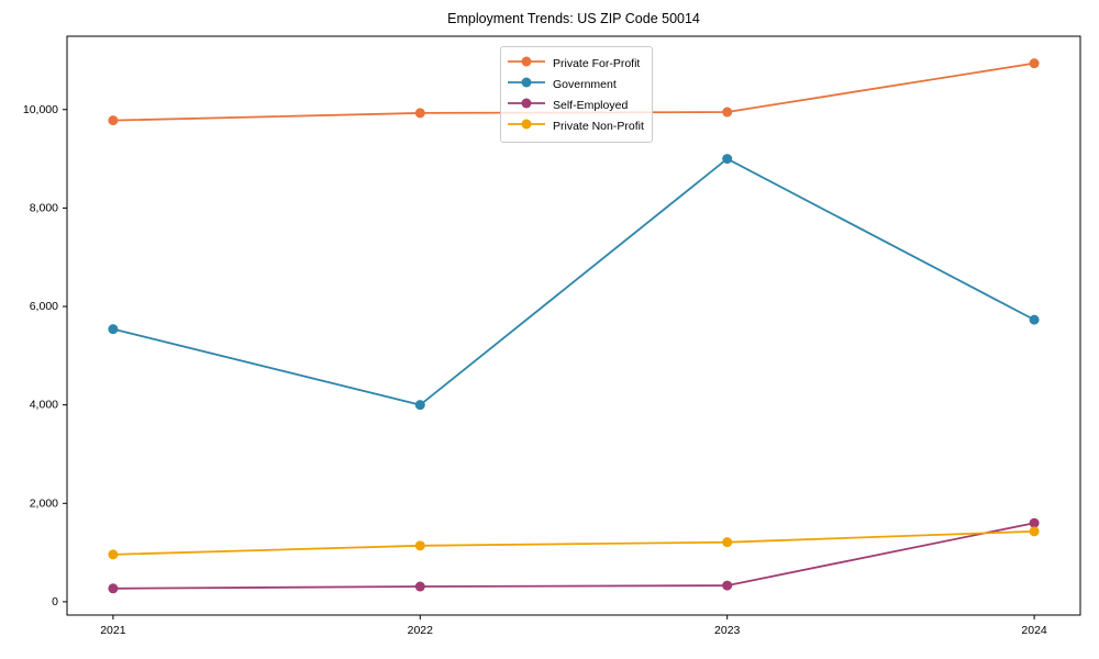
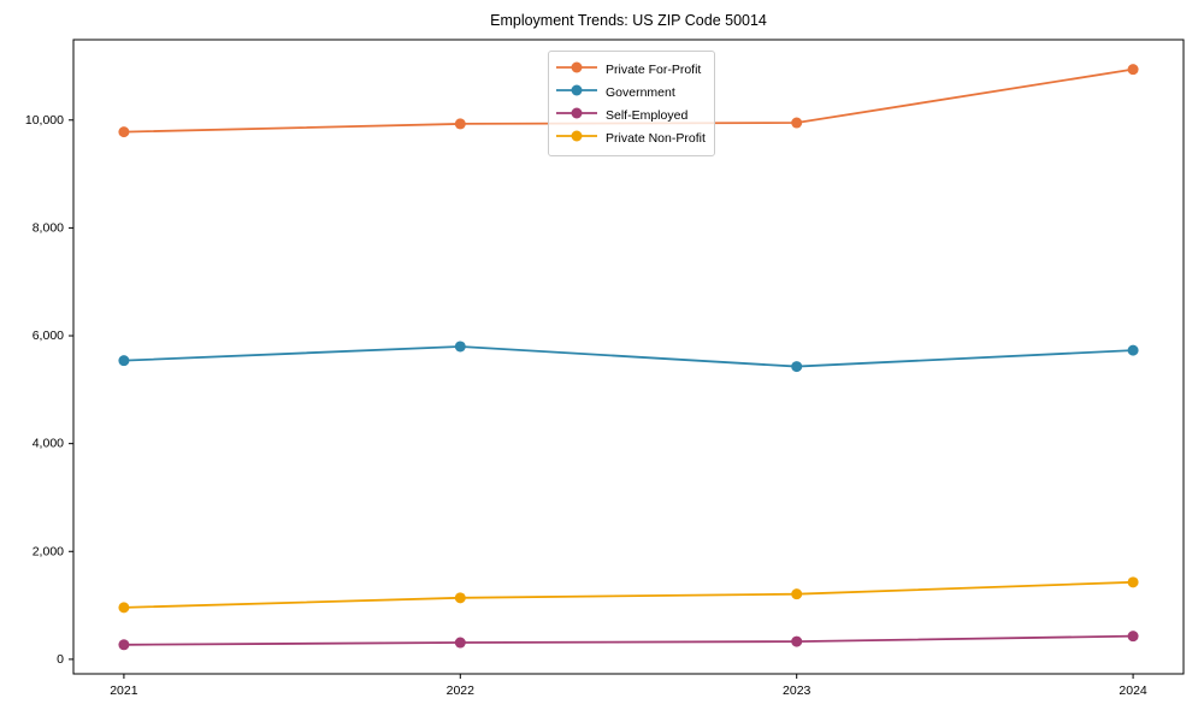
Government/2022: 4000 -> 5800
Government/2023: 9000 -> 5400
Self-Employed/2024: 1600 -> 400
